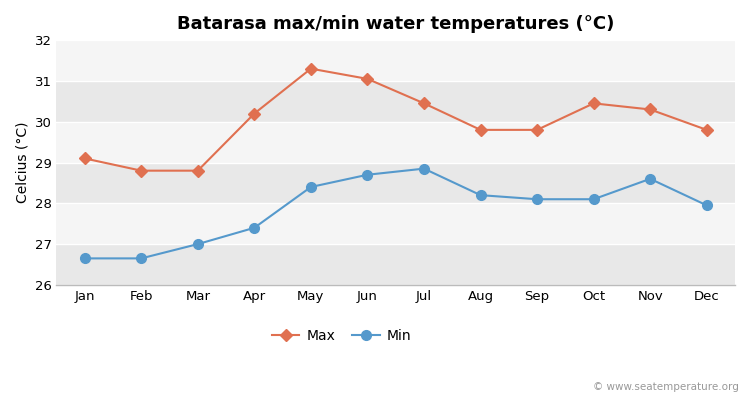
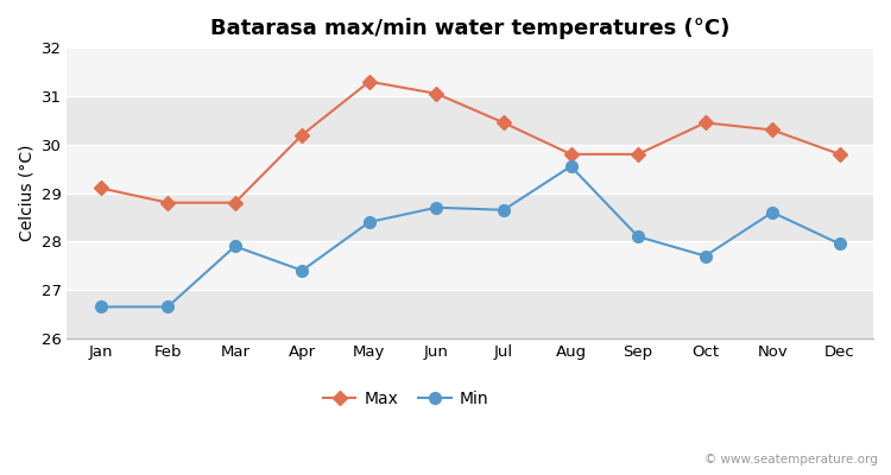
Min/Mar: 27.00 -> 27.90
Min/Jul: 28.85 -> 28.65
Min/Aug: 28.20 -> 29.55
Min/Oct: 28.10 -> 27.70
